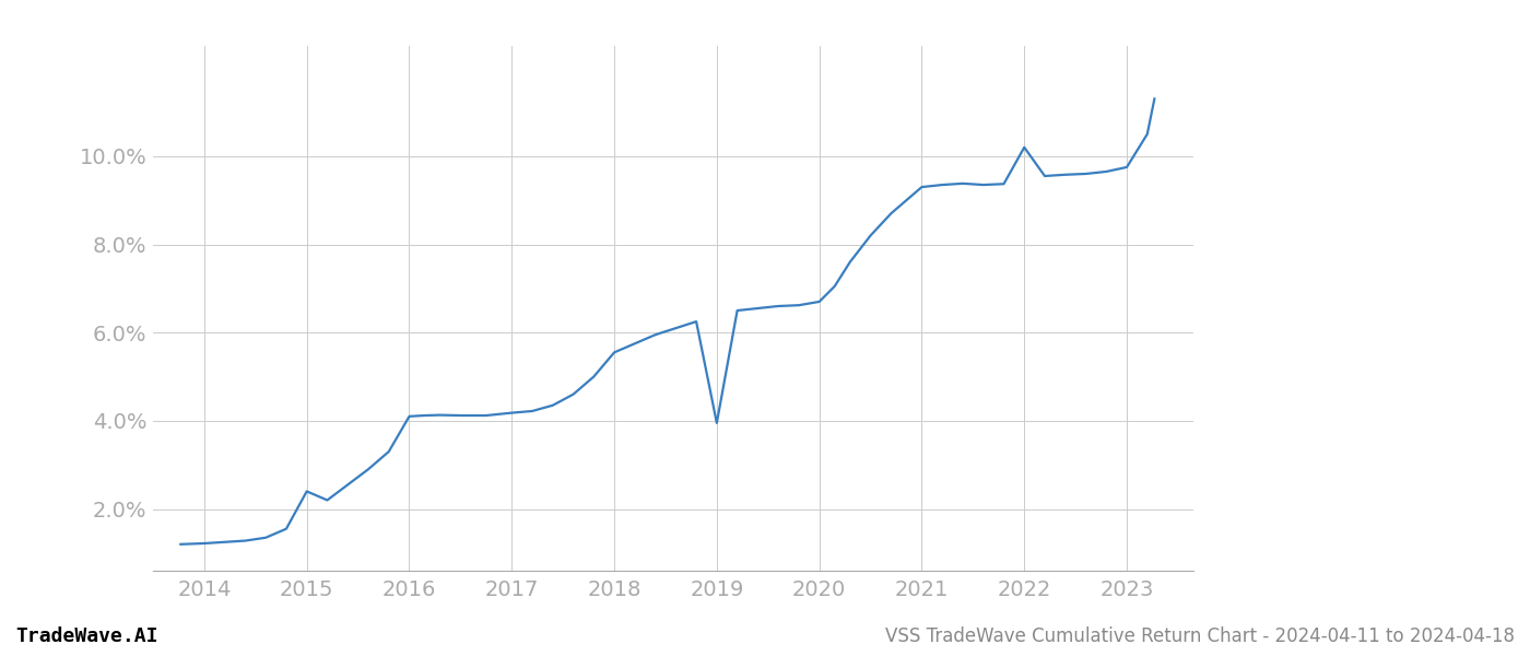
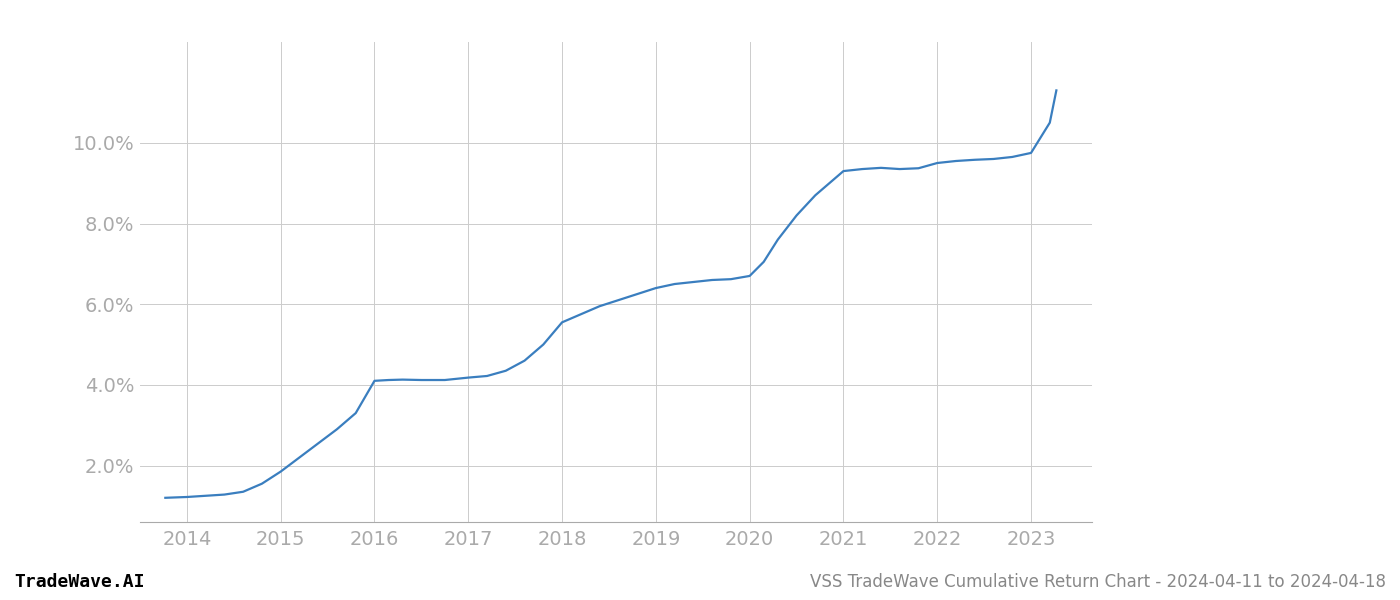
2015: 2.40% -> 1.85%
2019: 3.95% -> 6.40%
2022: 10.20% -> 9.50%
